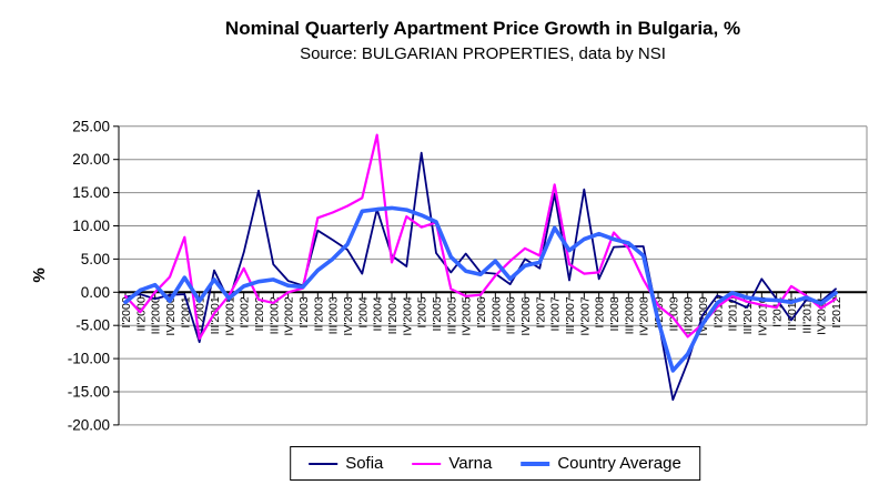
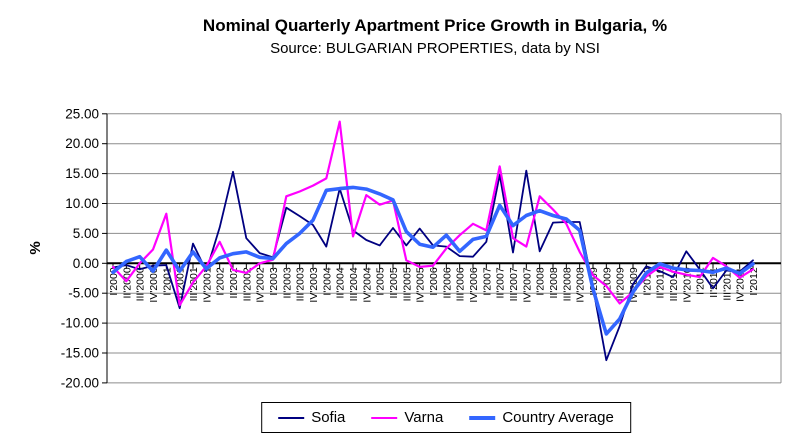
Sofia/I'2005: 21 -> 3
Sofia/IV'2006: 5 -> 1
Varna/I'2008: 3 -> 11
